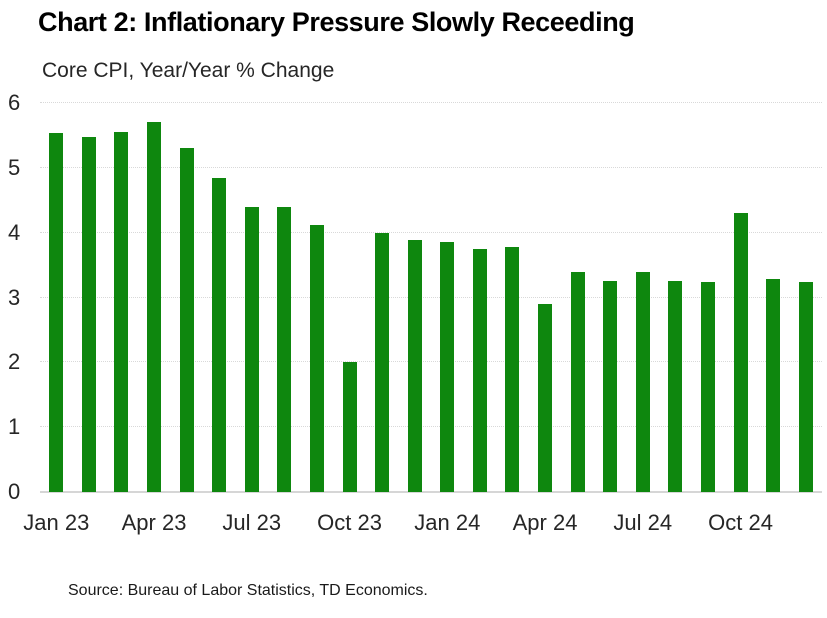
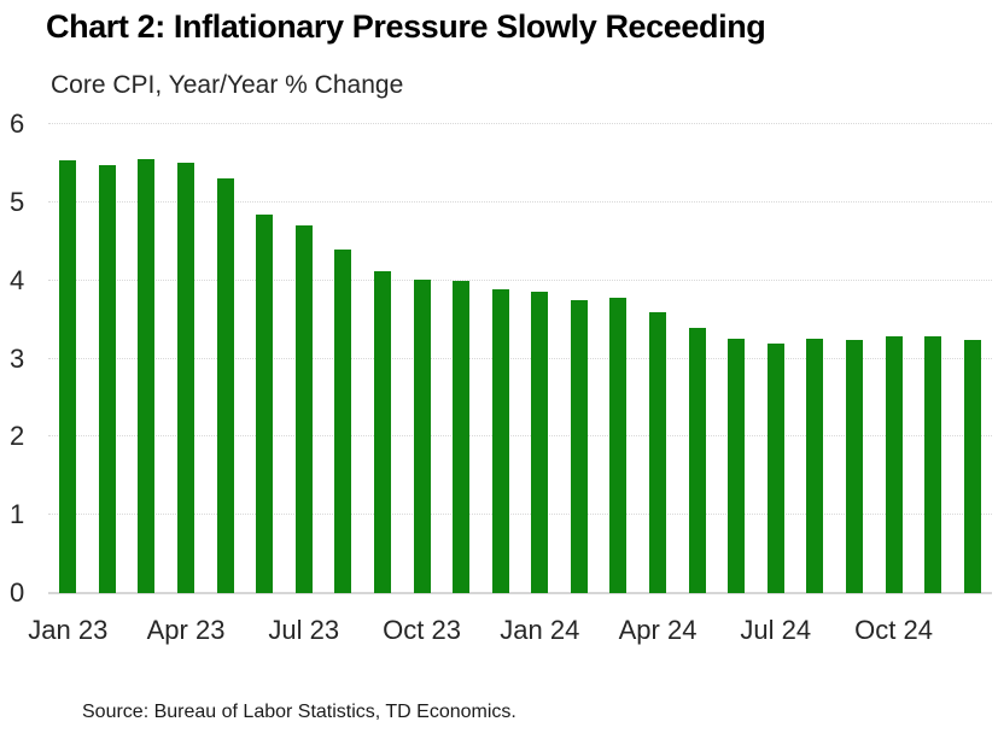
Apr 23: 5.7 -> 5.5
Jul 23: 4.4 -> 4.7
Oct 23: 2.0 -> 4.0
Apr 24: 2.9 -> 3.6
Jul 24: 3.4 -> 3.2
Oct 24: 4.3 -> 3.3
